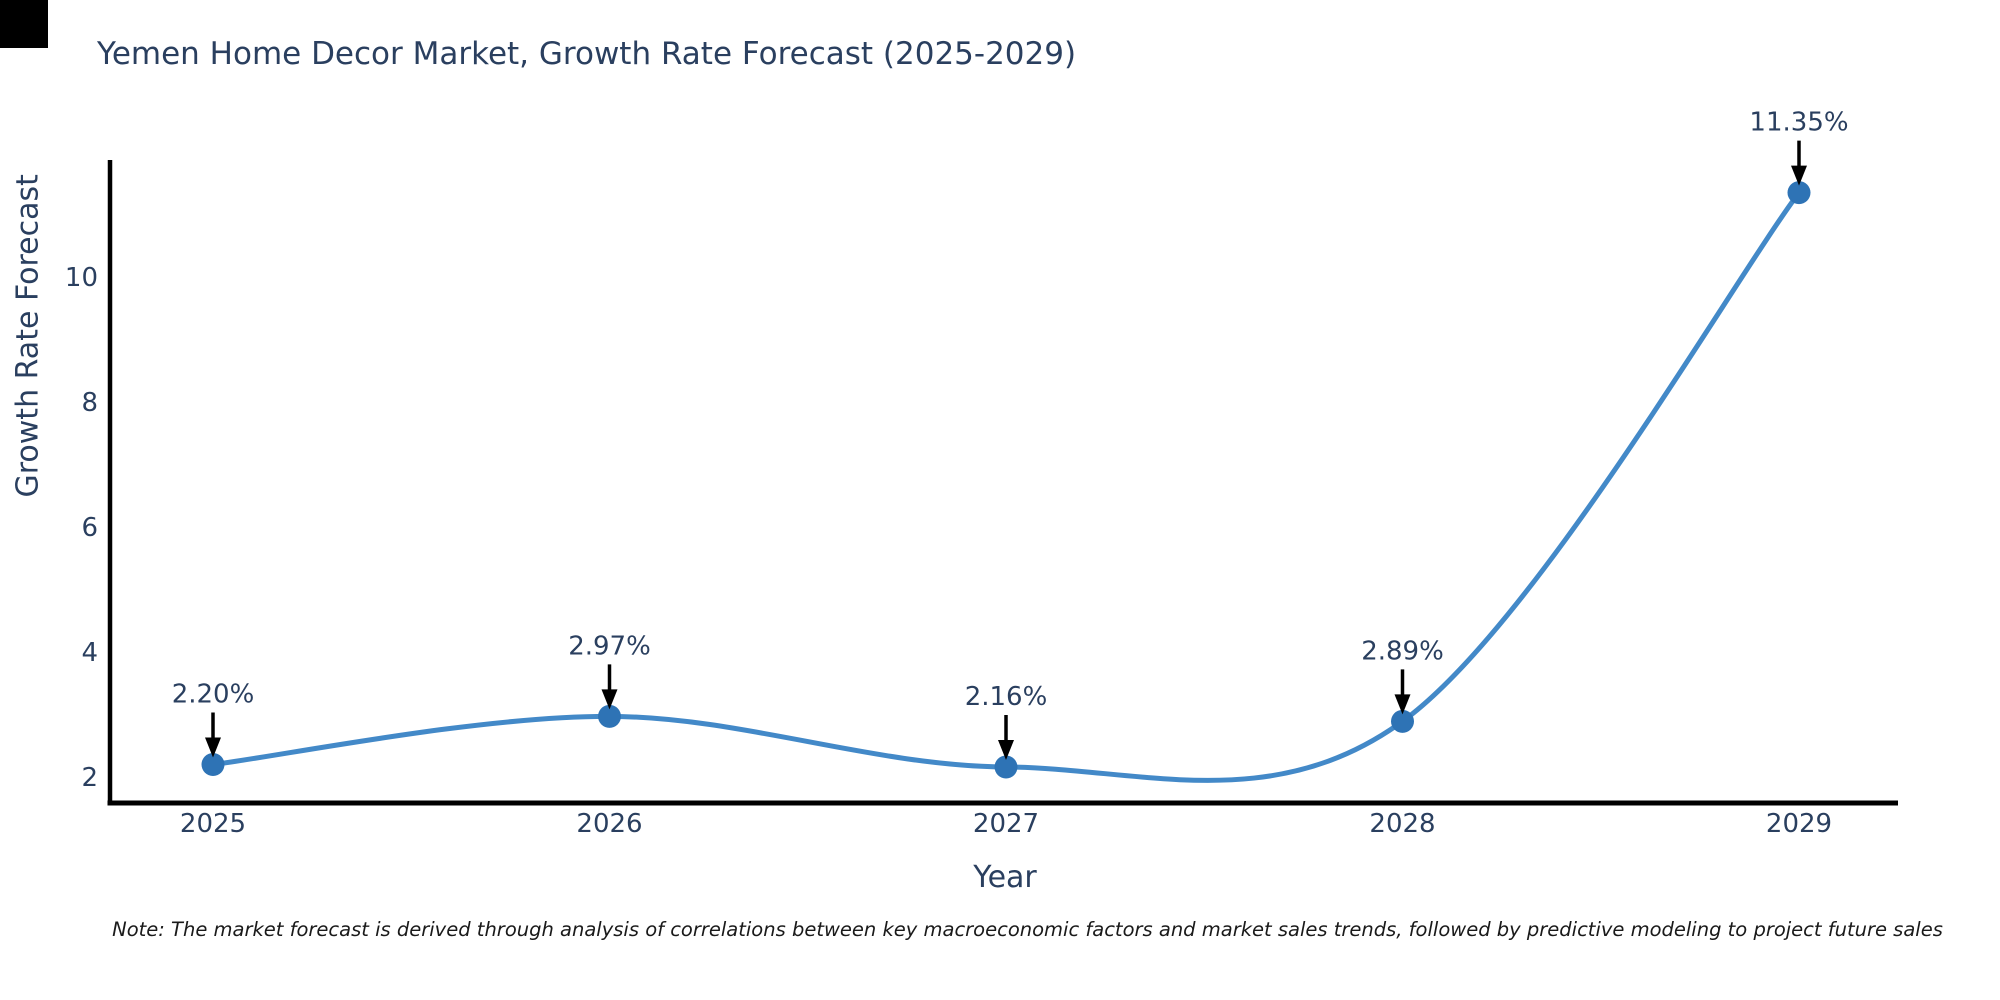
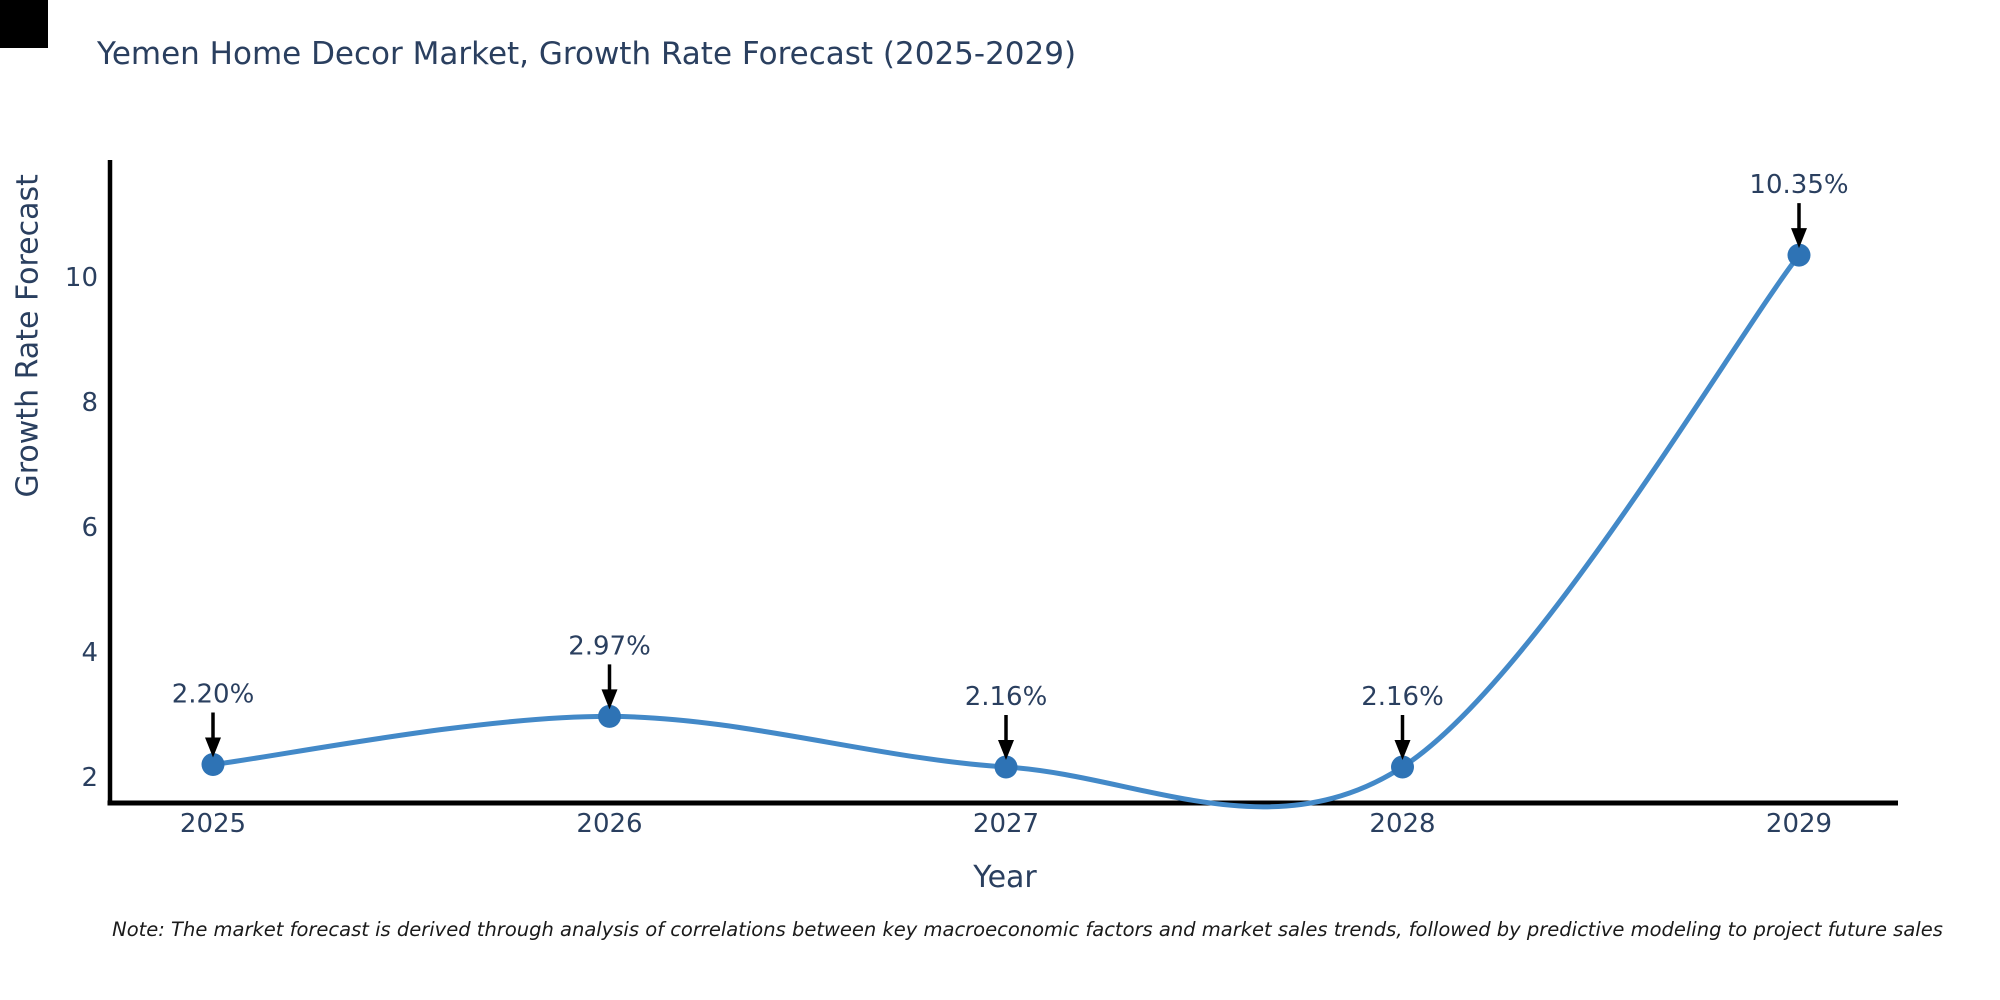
2028: 2.89% -> 2.16%
2029: 11.35% -> 10.35%
